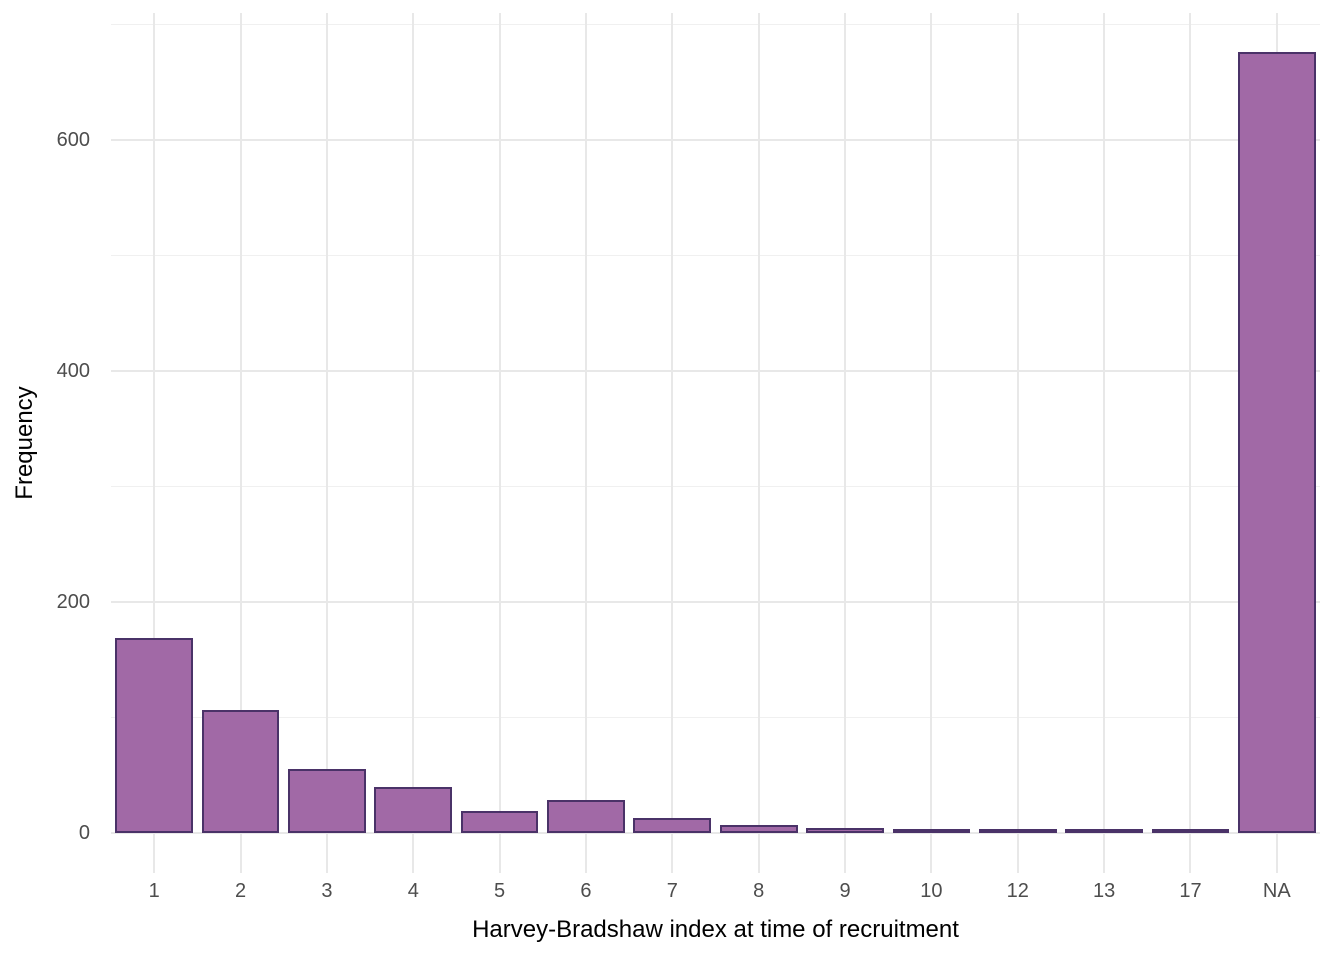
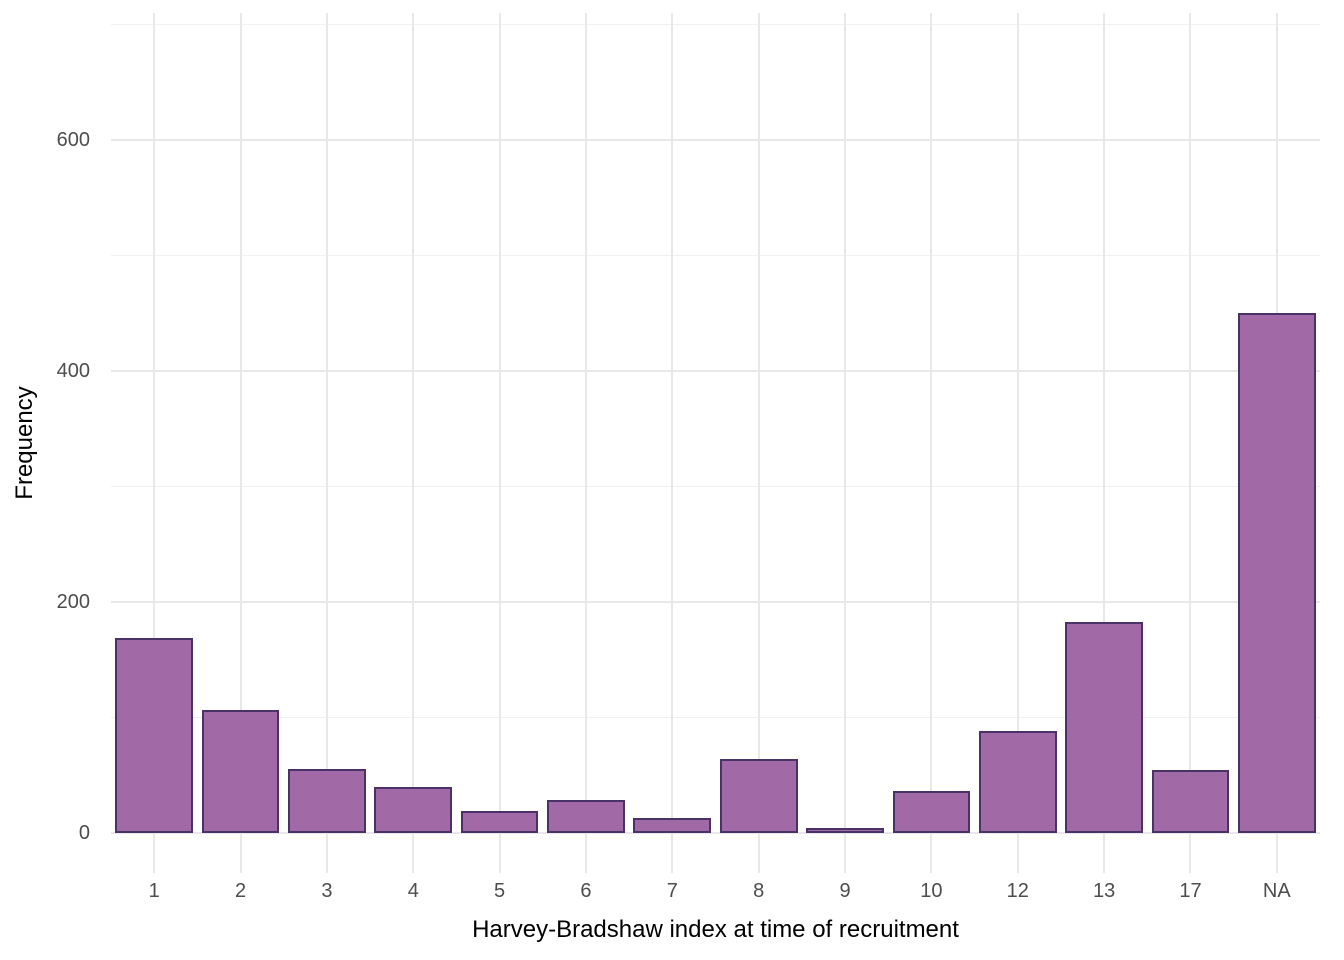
8: 7 -> 64
10: 3 -> 37
12: 2 -> 89
13: 2 -> 183
17: 3 -> 55
NA: 676 -> 450
